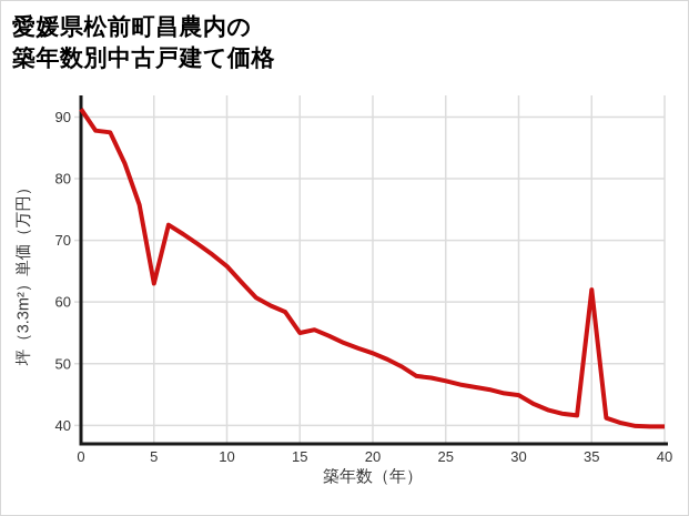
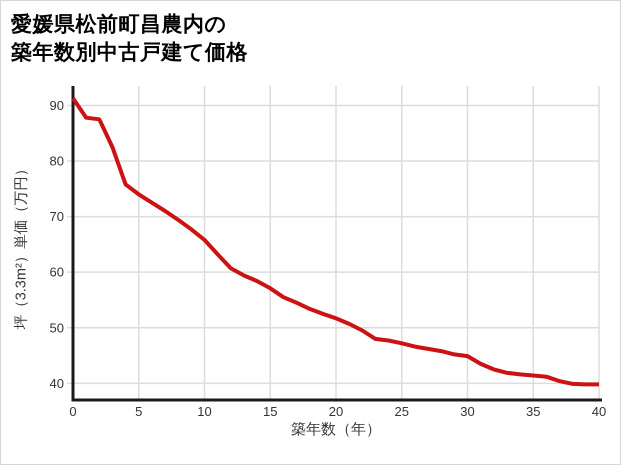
5: 63 -> 74
15: 55 -> 57
35: 62 -> 41
